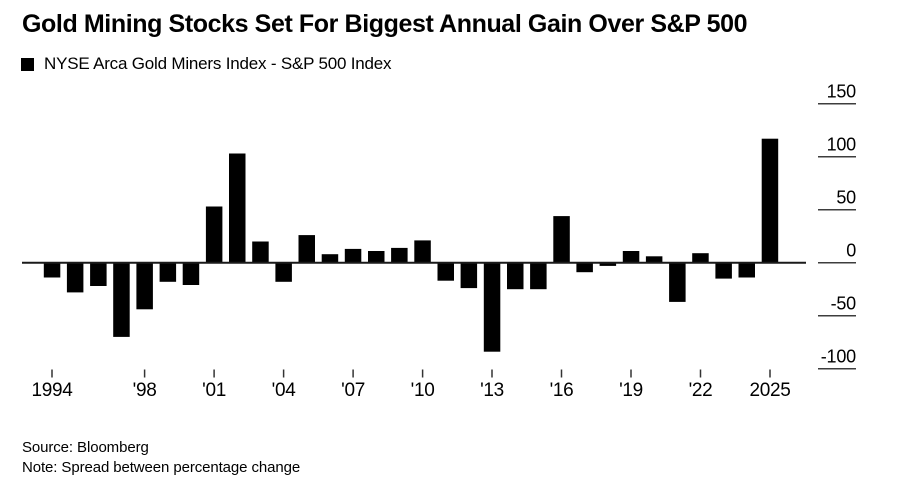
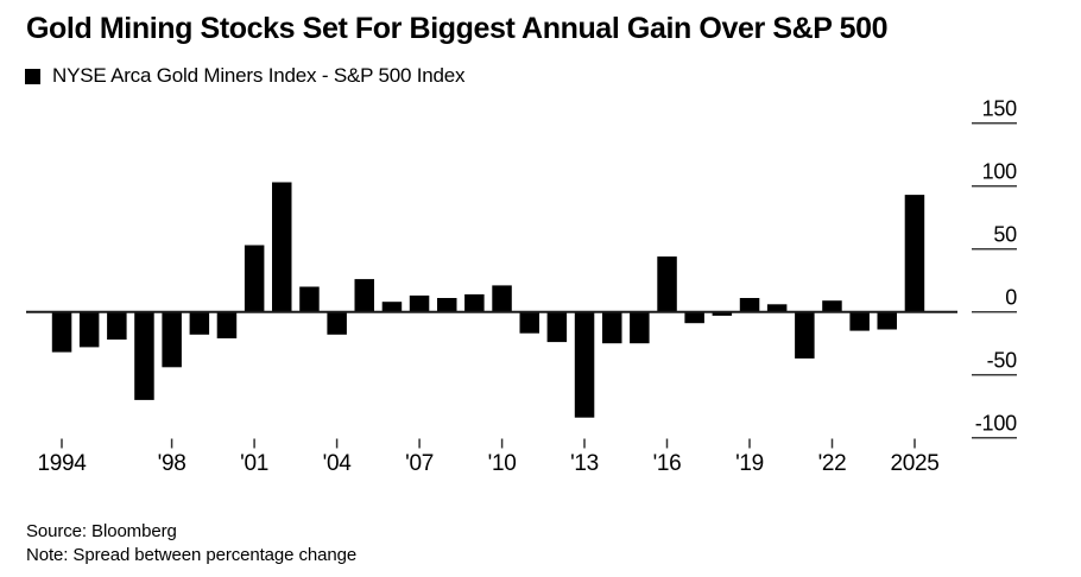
1994: -14 -> -32
2025: 117 -> 93
